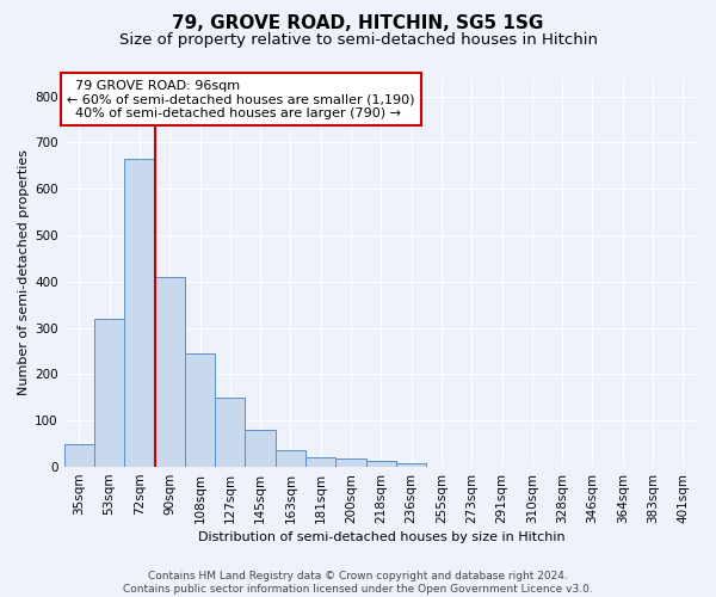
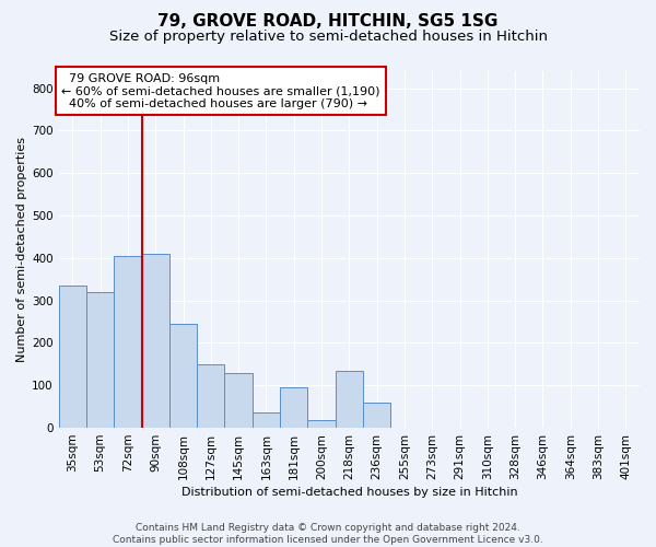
35sqm: 50 -> 335
72sqm: 665 -> 405
145sqm: 80 -> 130
181sqm: 22 -> 95
218sqm: 12 -> 135
236sqm: 8 -> 60
